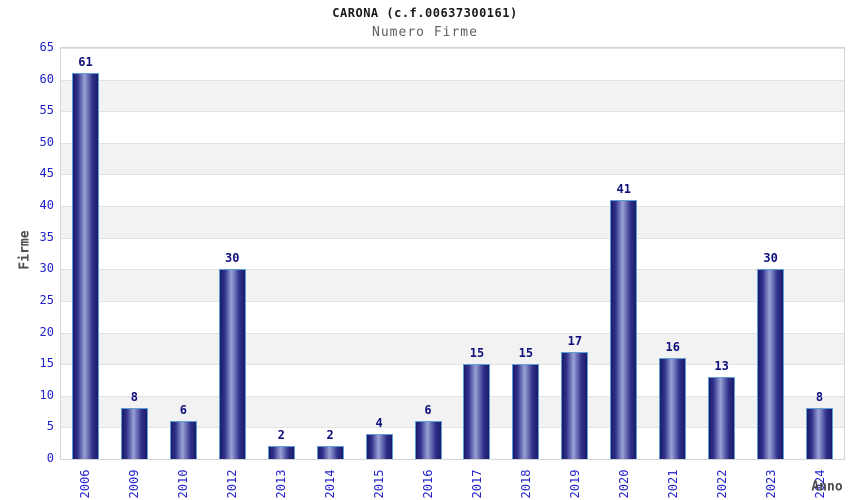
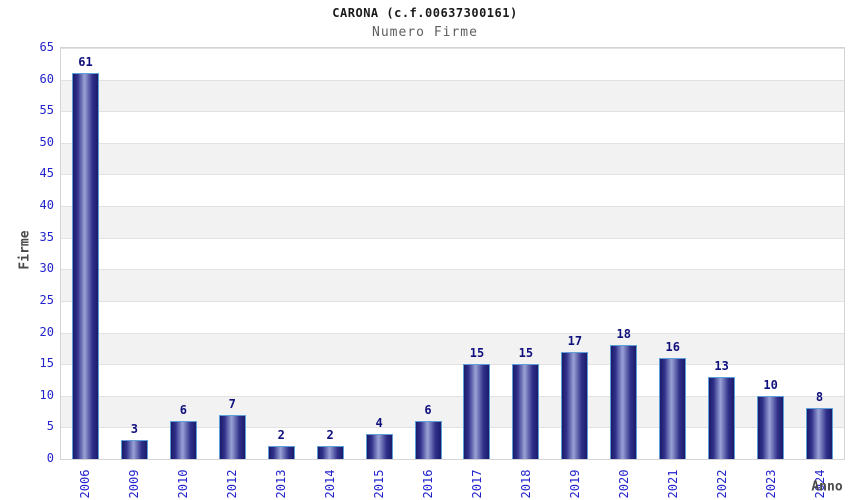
2009: 8 -> 3
2012: 30 -> 7
2020: 41 -> 18
2023: 30 -> 10
